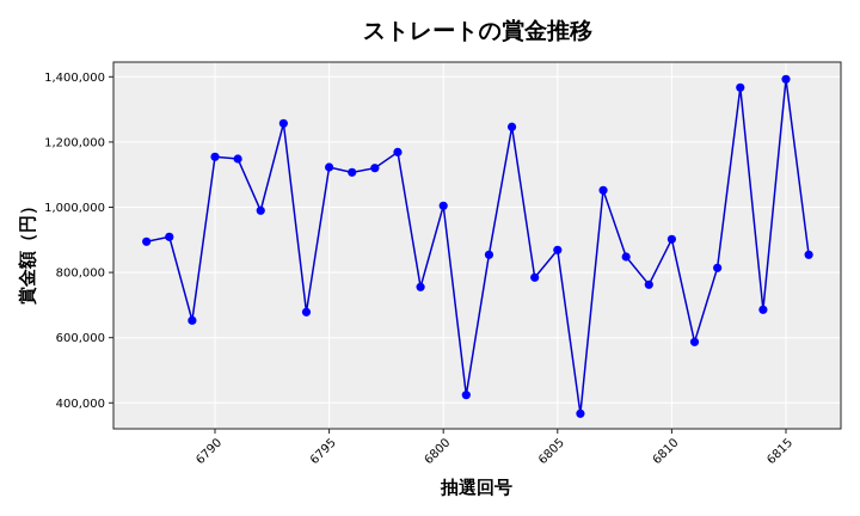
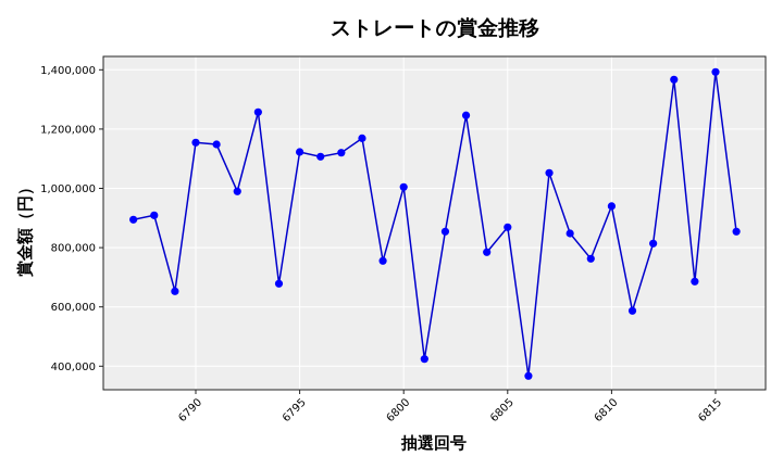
6810: 900000 -> 940000
